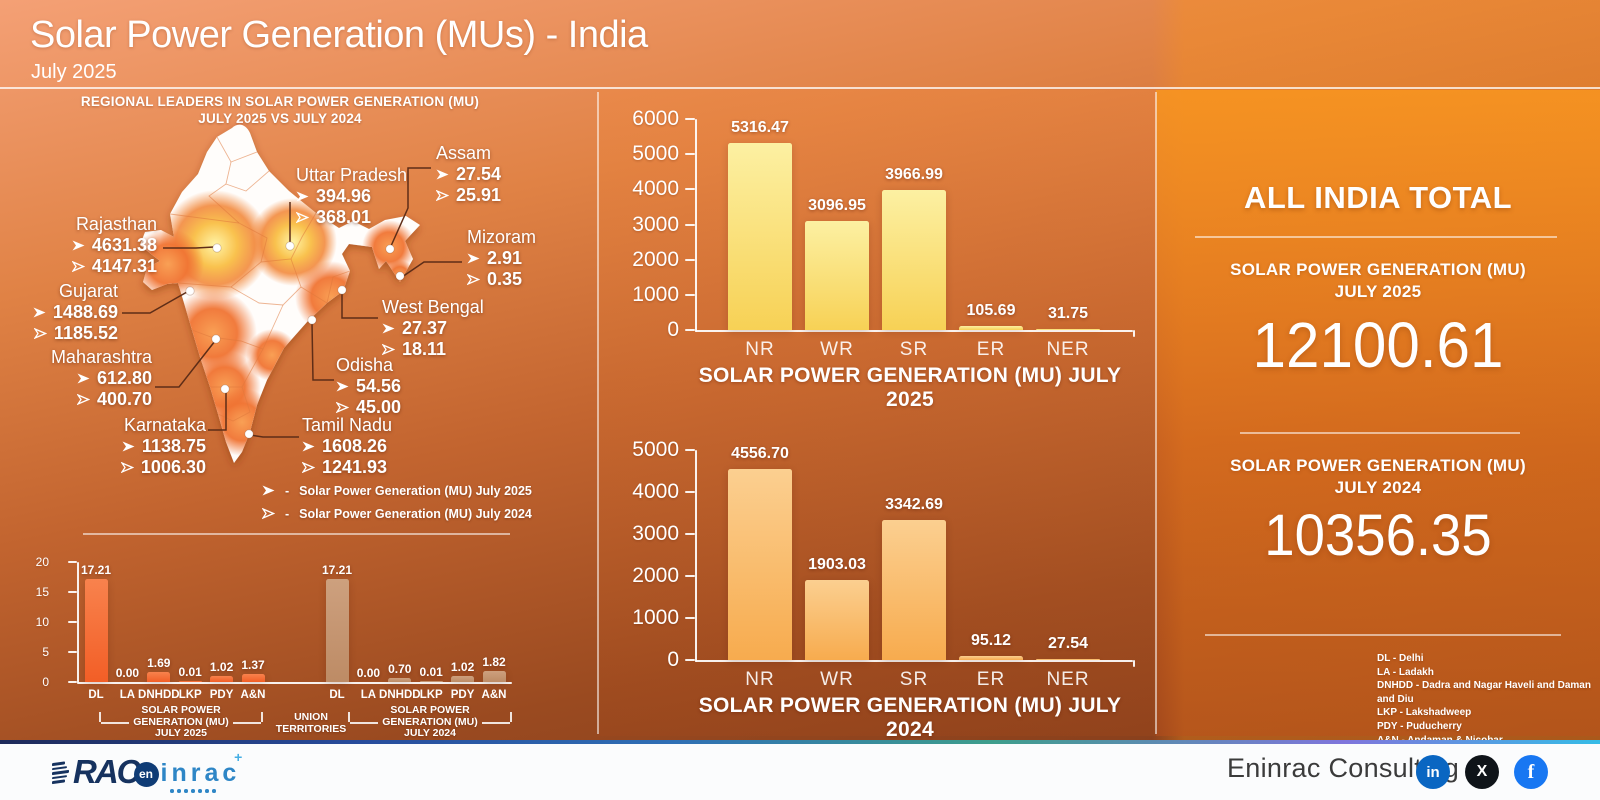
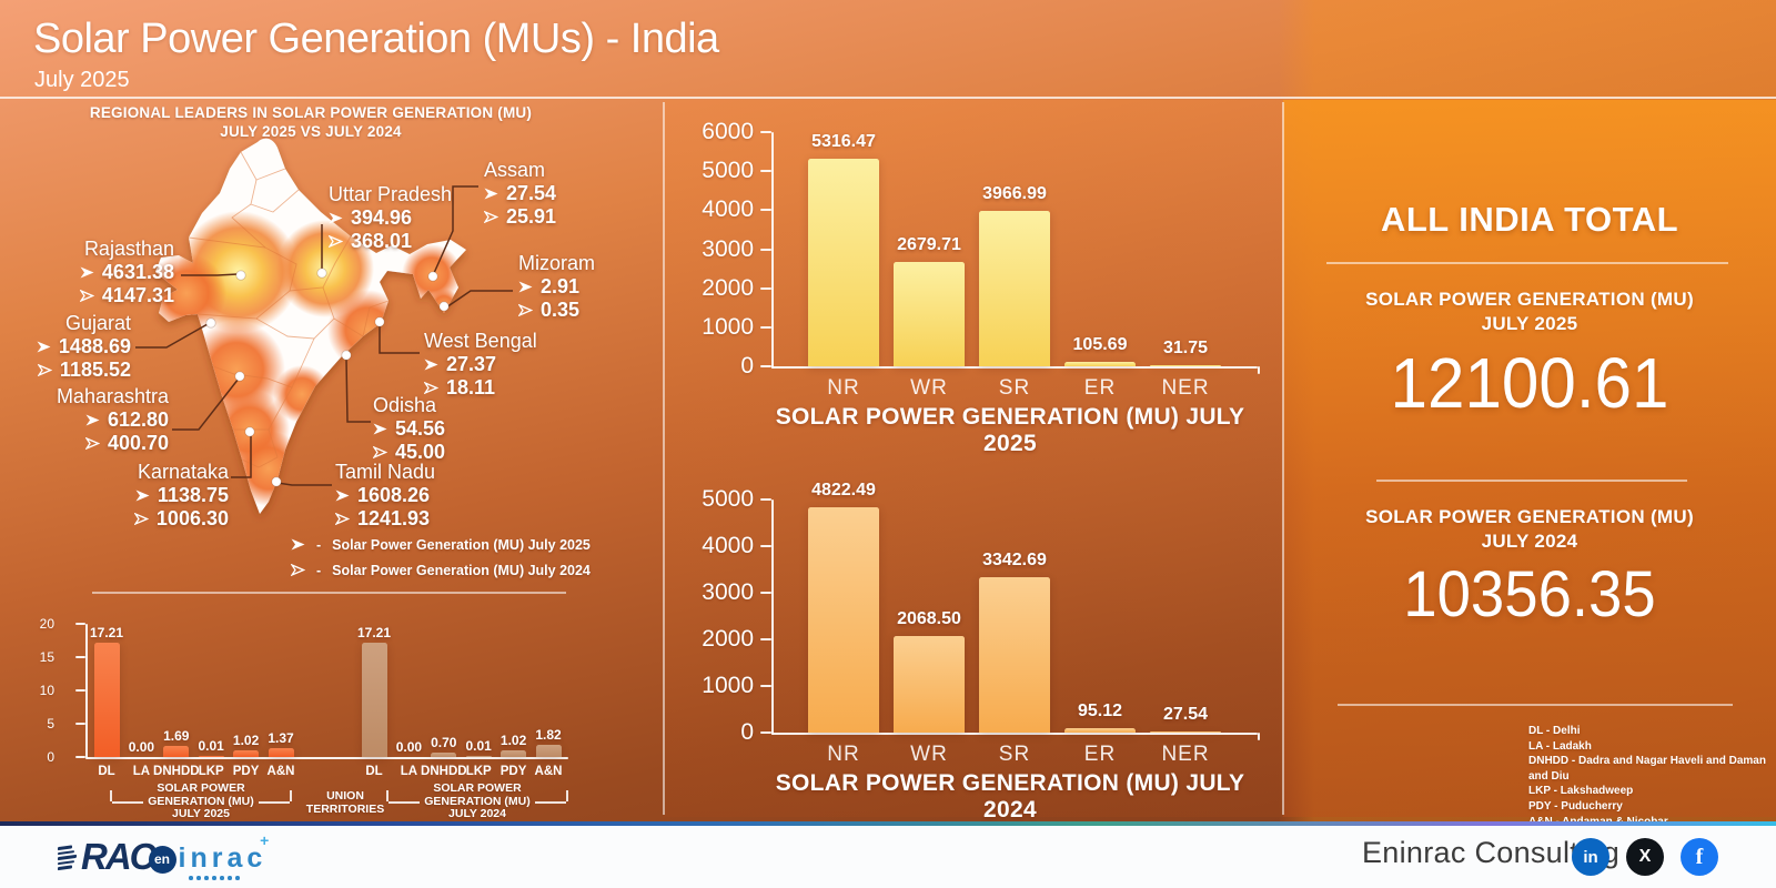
SOLAR POWER GENERATION (MU) JULY 2025/WR: 3096.95 -> 2679.71
SOLAR POWER GENERATION (MU) JULY 2024/NR: 4556.70 -> 4822.49
SOLAR POWER GENERATION (MU) JULY 2024/WR: 1903.03 -> 2068.50
